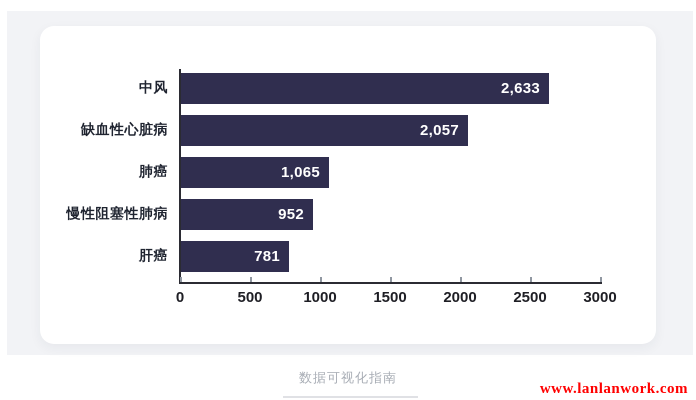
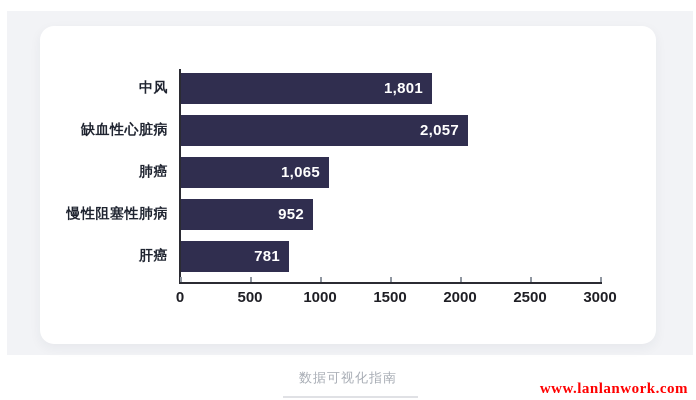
中风: 2,633 -> 1,801
